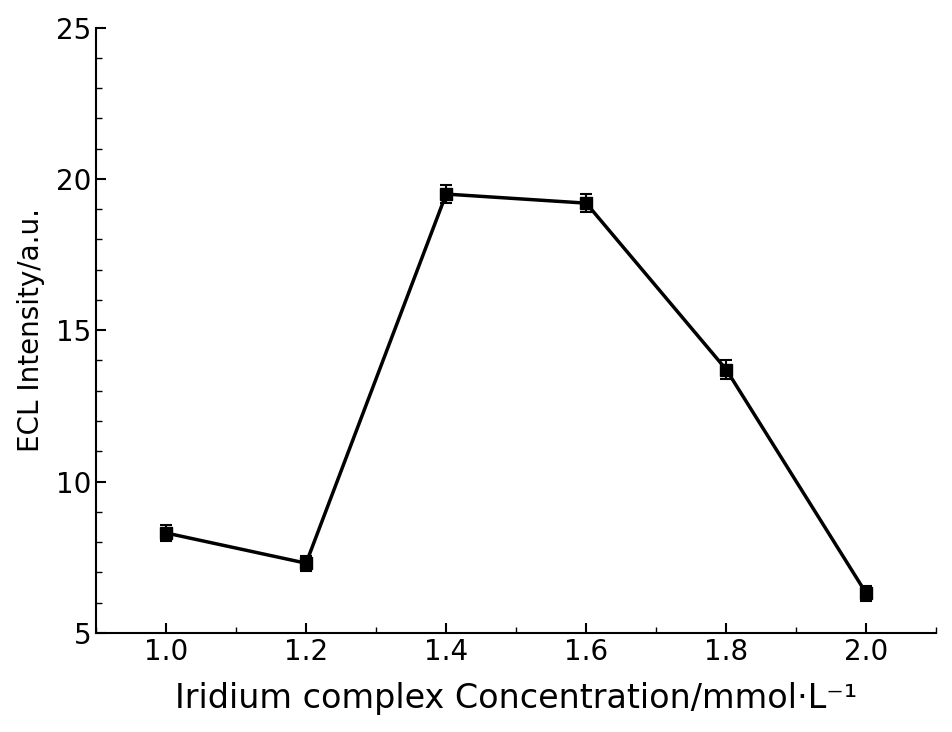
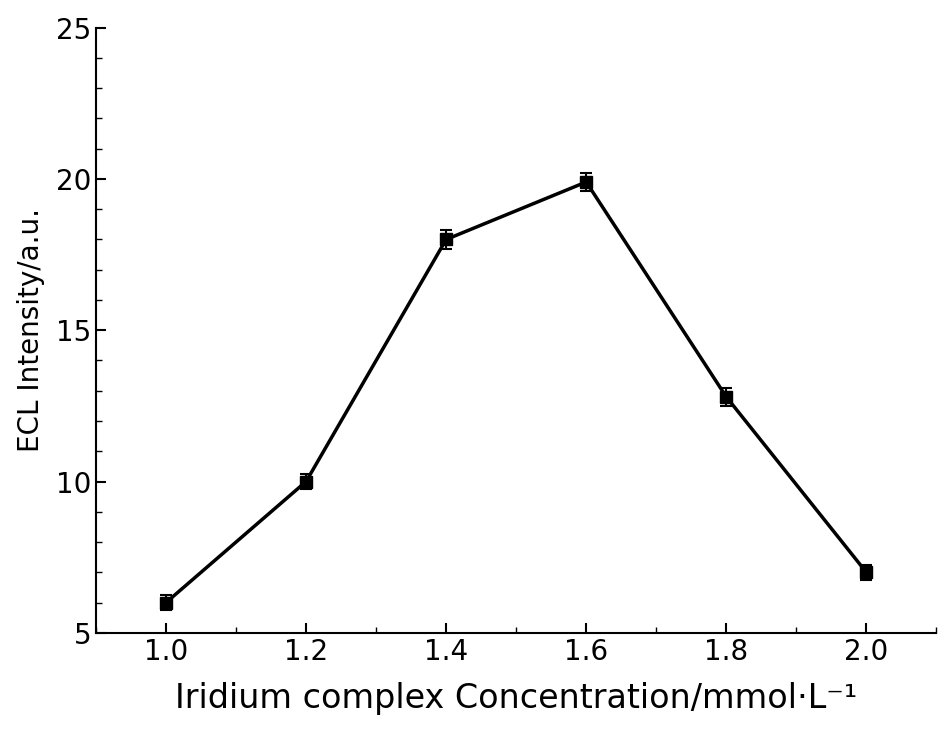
1.0: 8.3 -> 6.0
1.2: 7.3 -> 10.0
1.4: 19.5 -> 18.0
1.6: 19.2 -> 19.9
1.8: 13.7 -> 12.8
2.0: 6.3 -> 7.0
